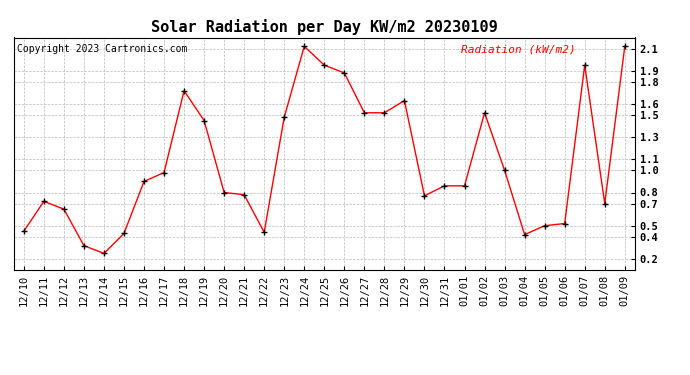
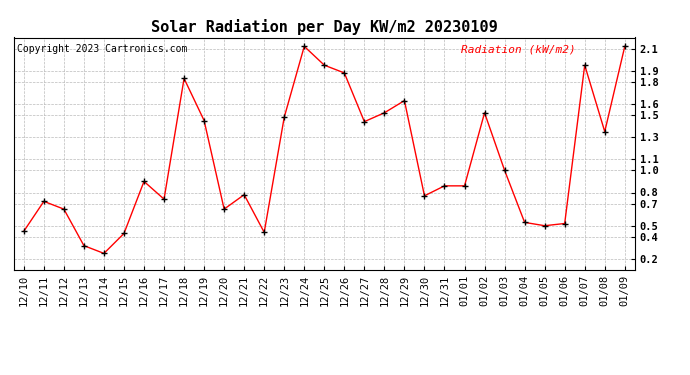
12/17: 0.98 -> 0.74
12/18: 1.72 -> 1.83
12/20: 0.80 -> 0.65
12/27: 1.52 -> 1.44
01/04: 0.42 -> 0.53
01/08: 0.70 -> 1.35
